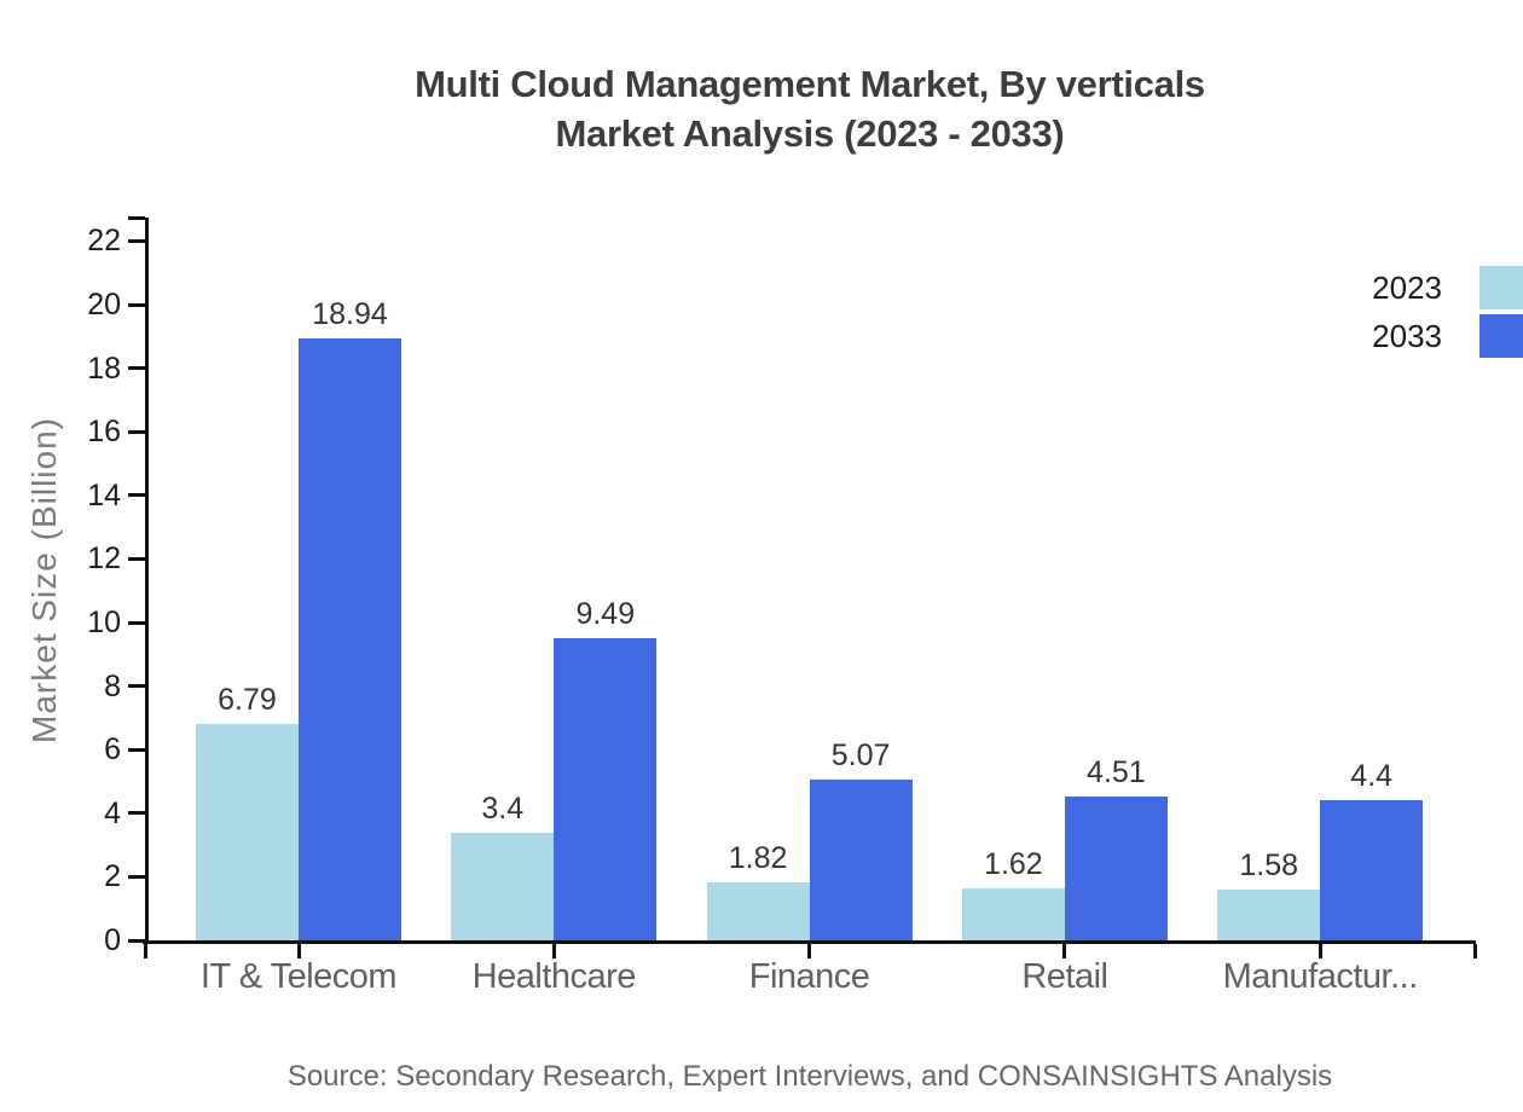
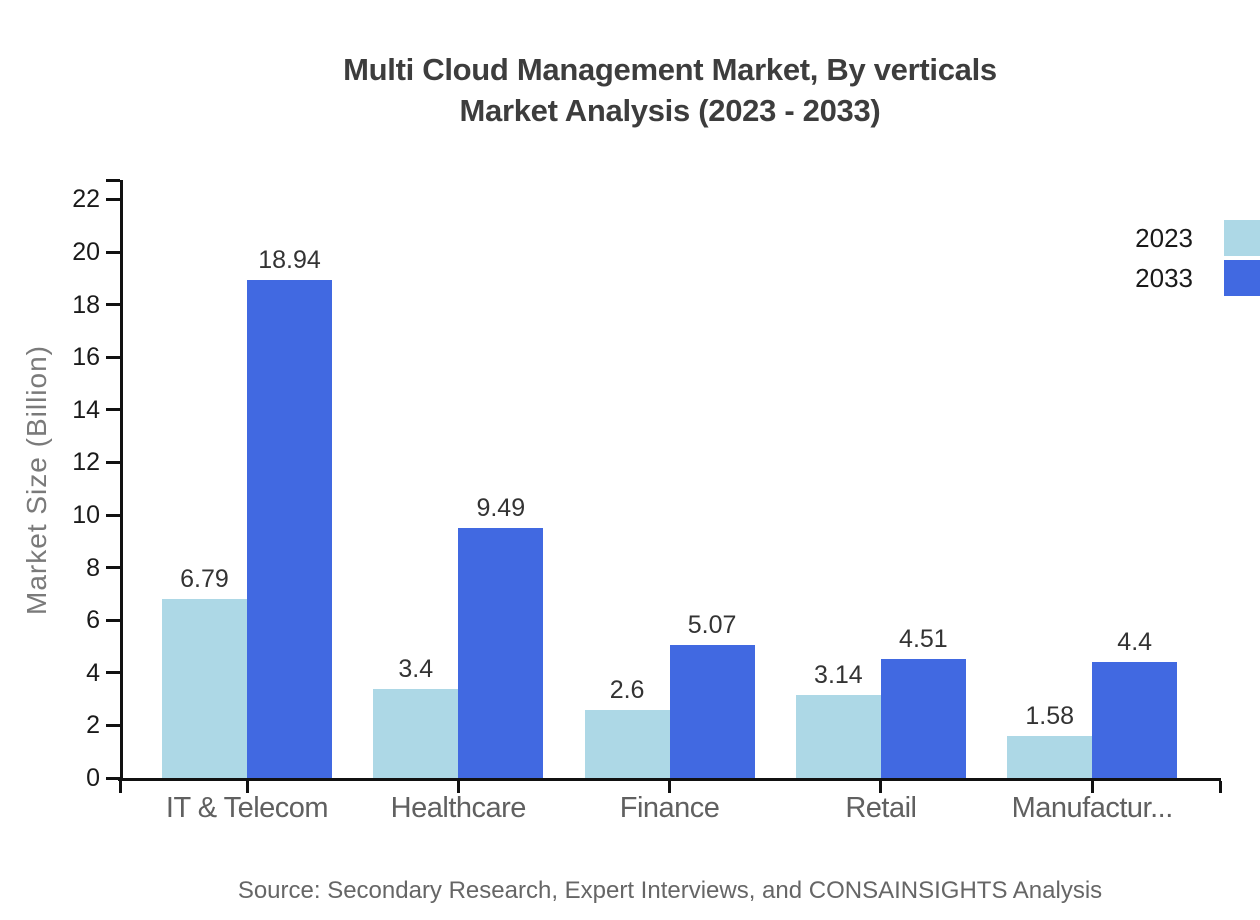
2023/Finance: 1.82 -> 2.6
2023/Retail: 1.62 -> 3.14
